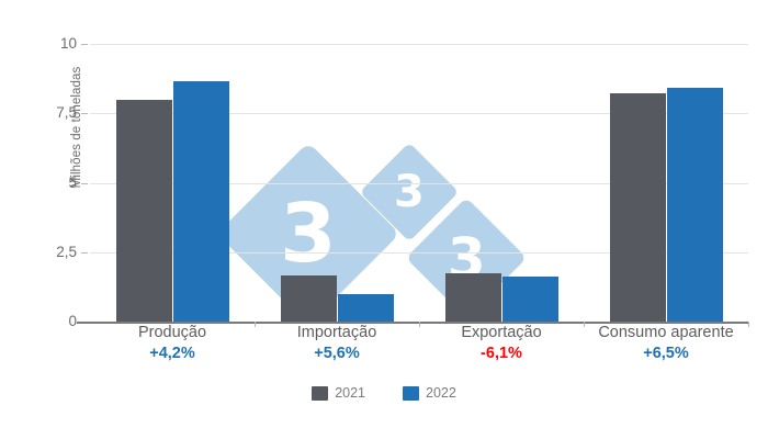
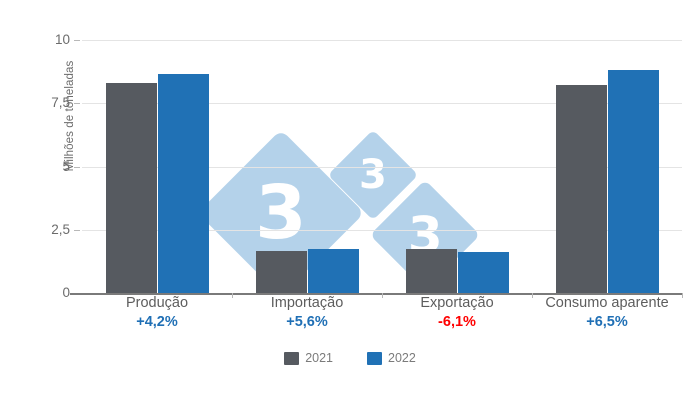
2021/Produção: 8.0 -> 8.3
2022/Importação: 1.0 -> 1.7
2022/Consumo aparente: 8.4 -> 8.8
